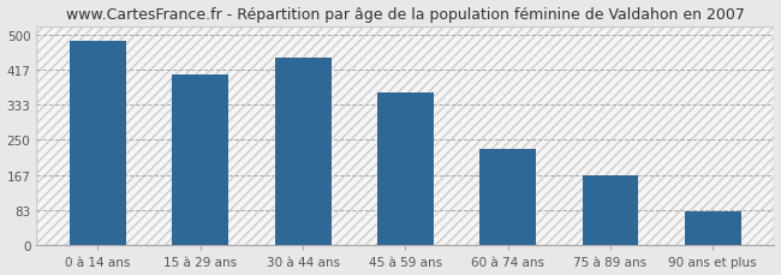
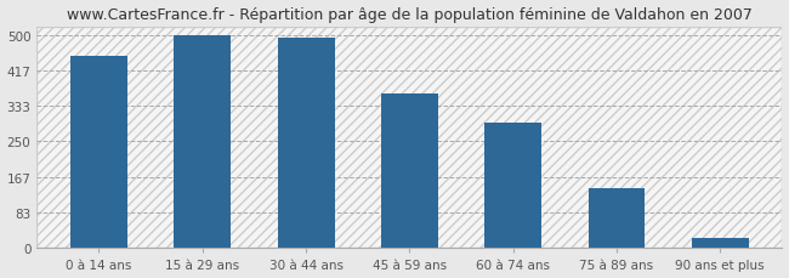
0 à 14 ans: 485 -> 450
15 à 29 ans: 405 -> 500
30 à 44 ans: 445 -> 493
60 à 74 ans: 230 -> 295
75 à 89 ans: 165 -> 140
90 ans et plus: 80 -> 25
